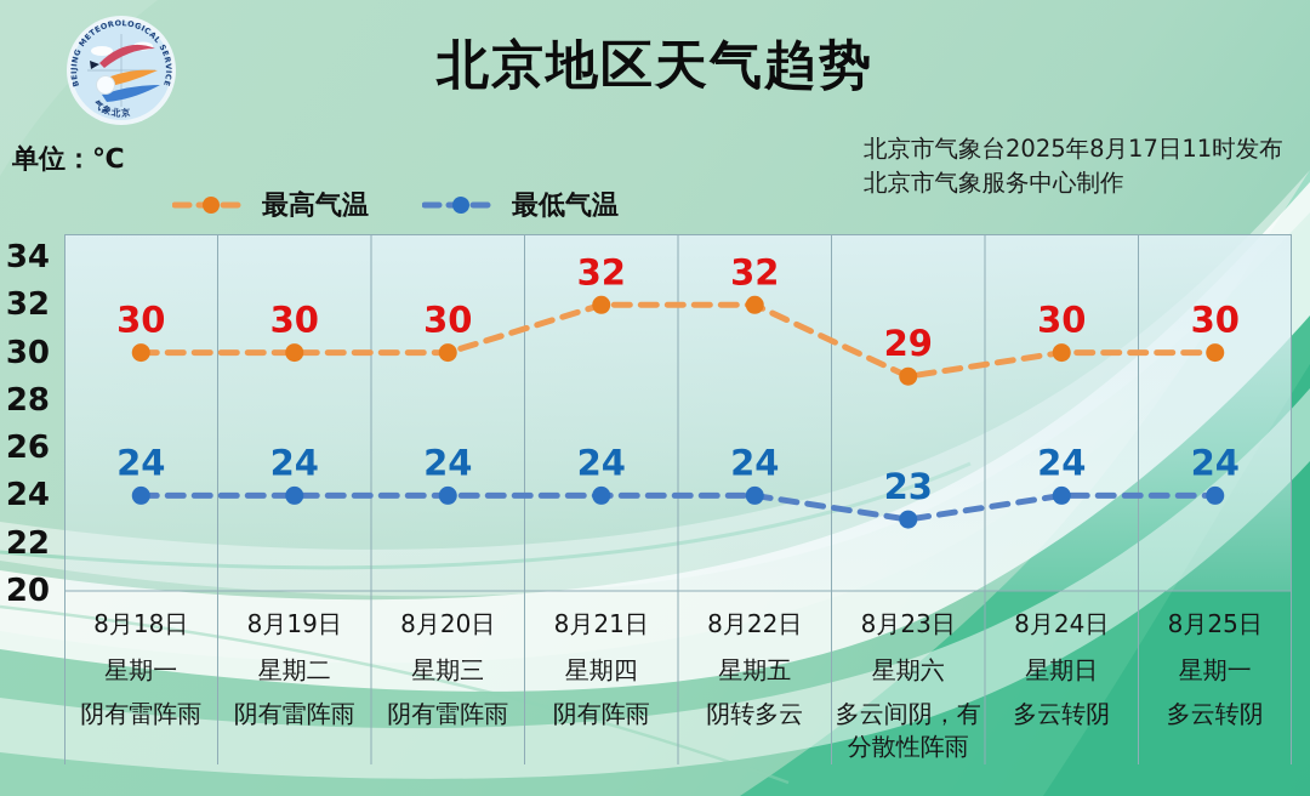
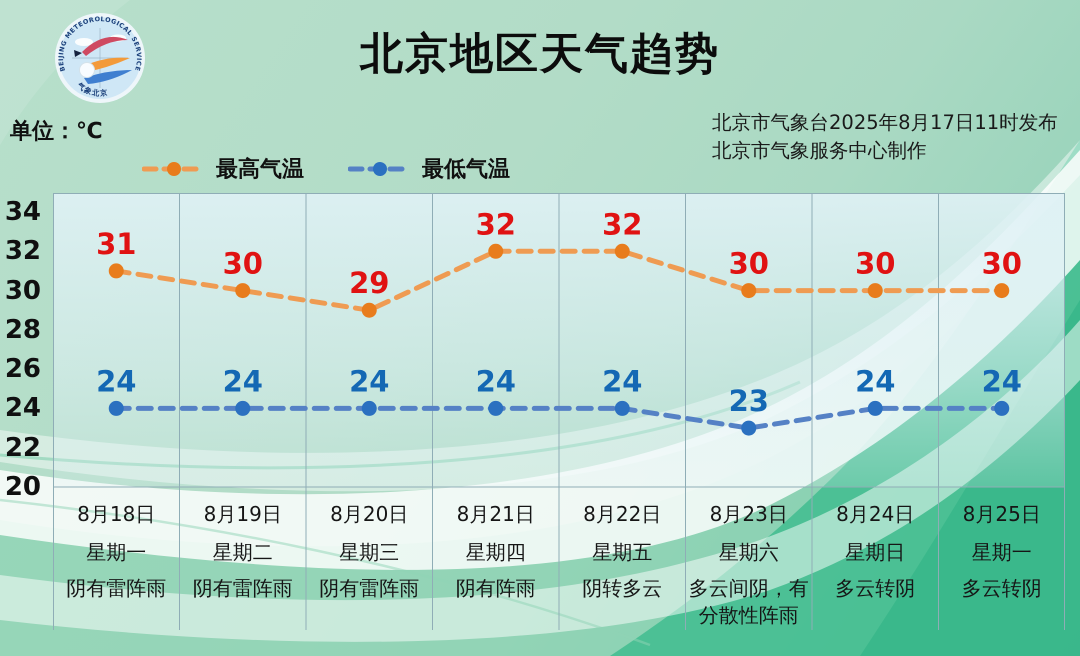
最高气温/8月18日: 30 -> 31
最高气温/8月20日: 30 -> 29
最高气温/8月23日: 29 -> 30
